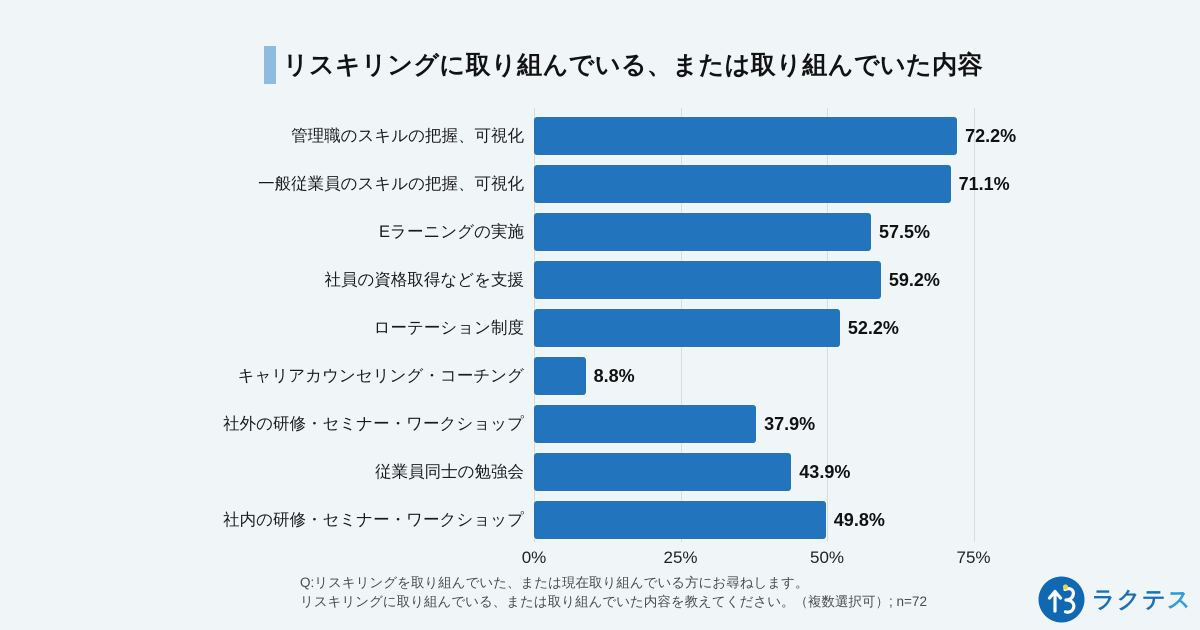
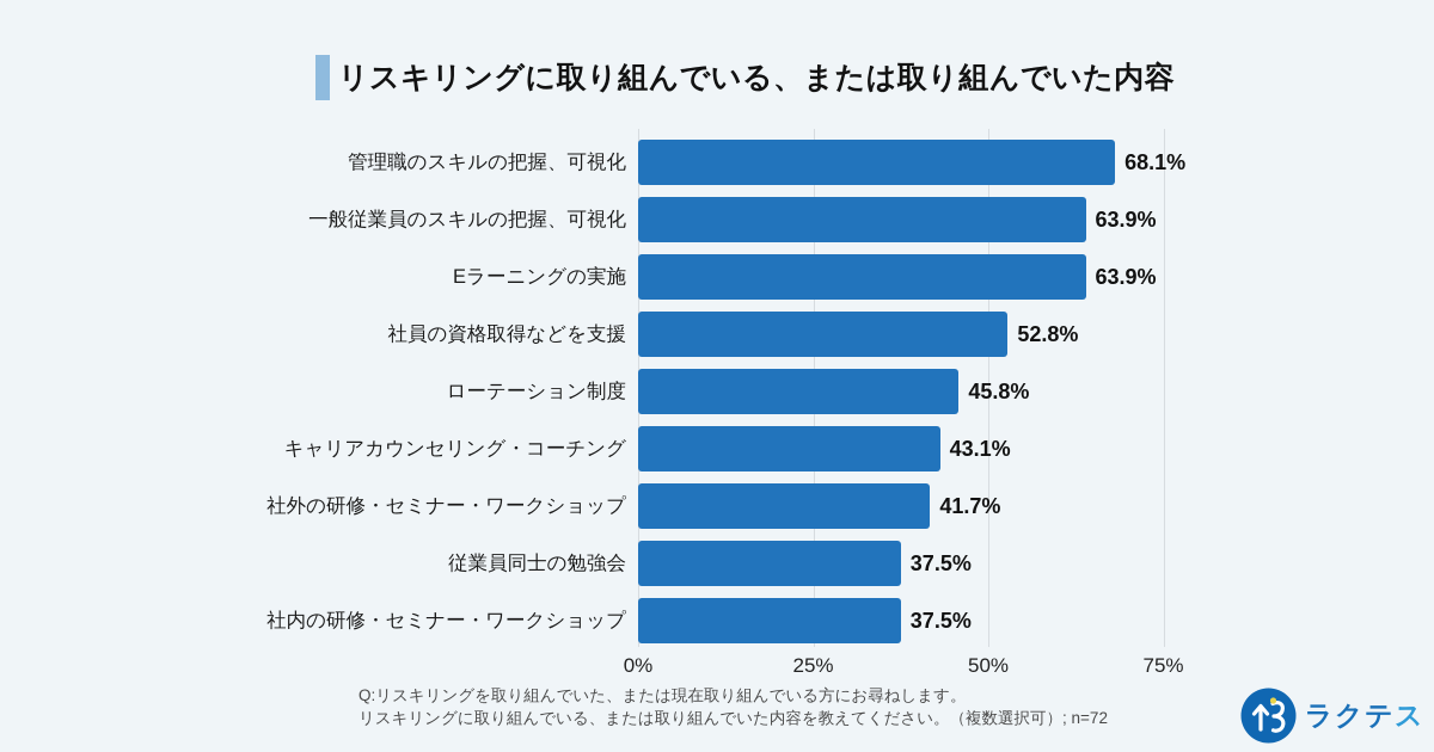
管理職のスキルの把握、可視化: 72.2% -> 68.1%
一般従業員のスキルの把握、可視化: 71.1% -> 63.9%
Eラーニングの実施: 57.5% -> 63.9%
社員の資格取得などを支援: 59.2% -> 52.8%
ローテーション制度: 52.2% -> 45.8%
キャリアカウンセリング・コーチング: 8.8% -> 43.1%
社外の研修・セミナー・ワークショップ: 37.9% -> 41.7%
従業員同士の勉強会: 43.9% -> 37.5%
社内の研修・セミナー・ワークショップ: 49.8% -> 37.5%
